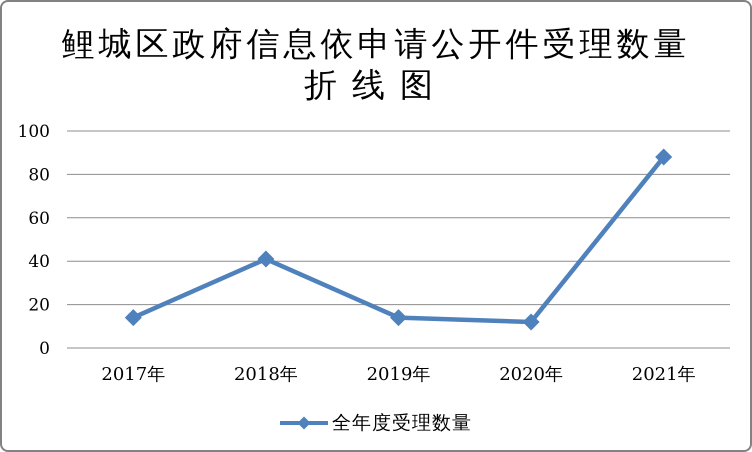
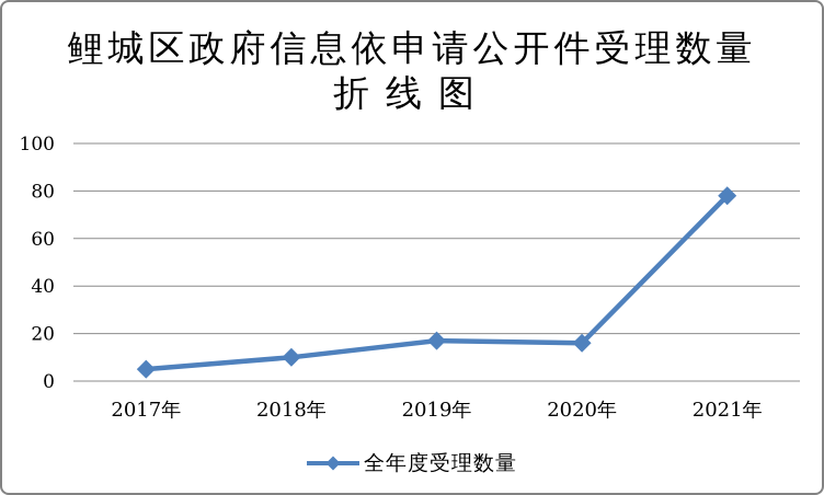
2017年: 14 -> 5
2018年: 41 -> 10
2019年: 14 -> 17
2020年: 12 -> 16
2021年: 88 -> 78
